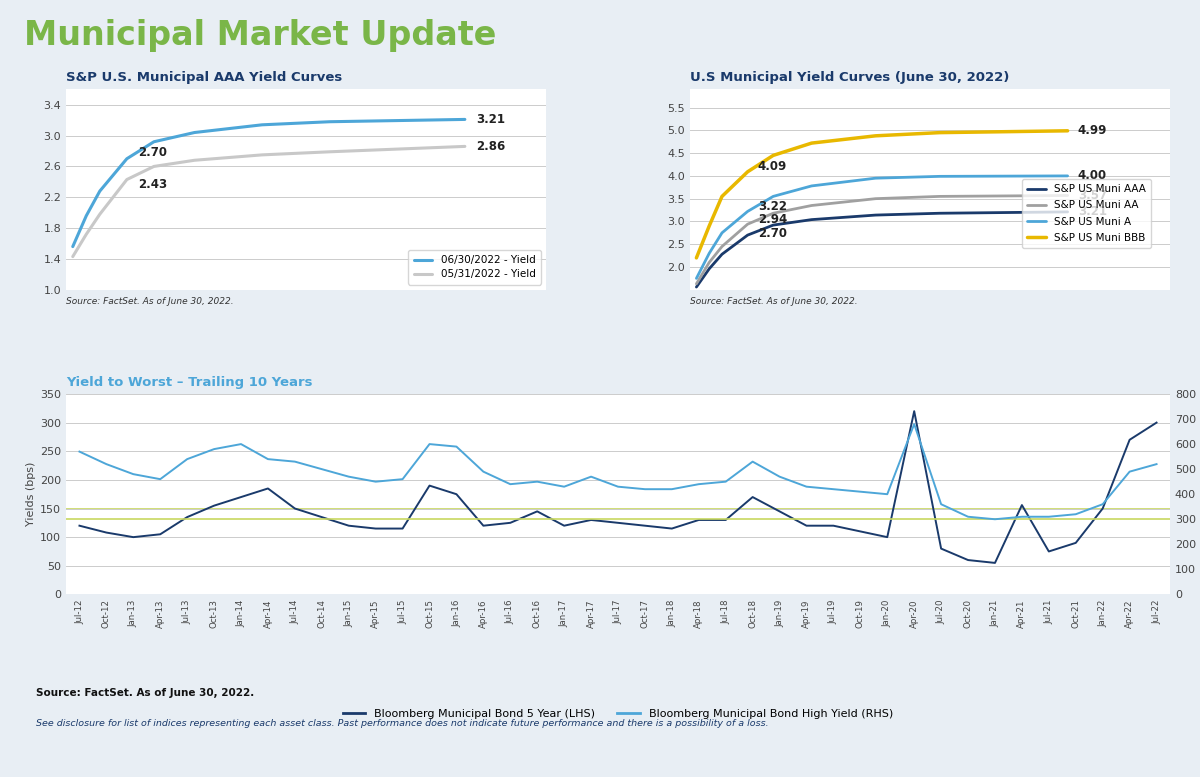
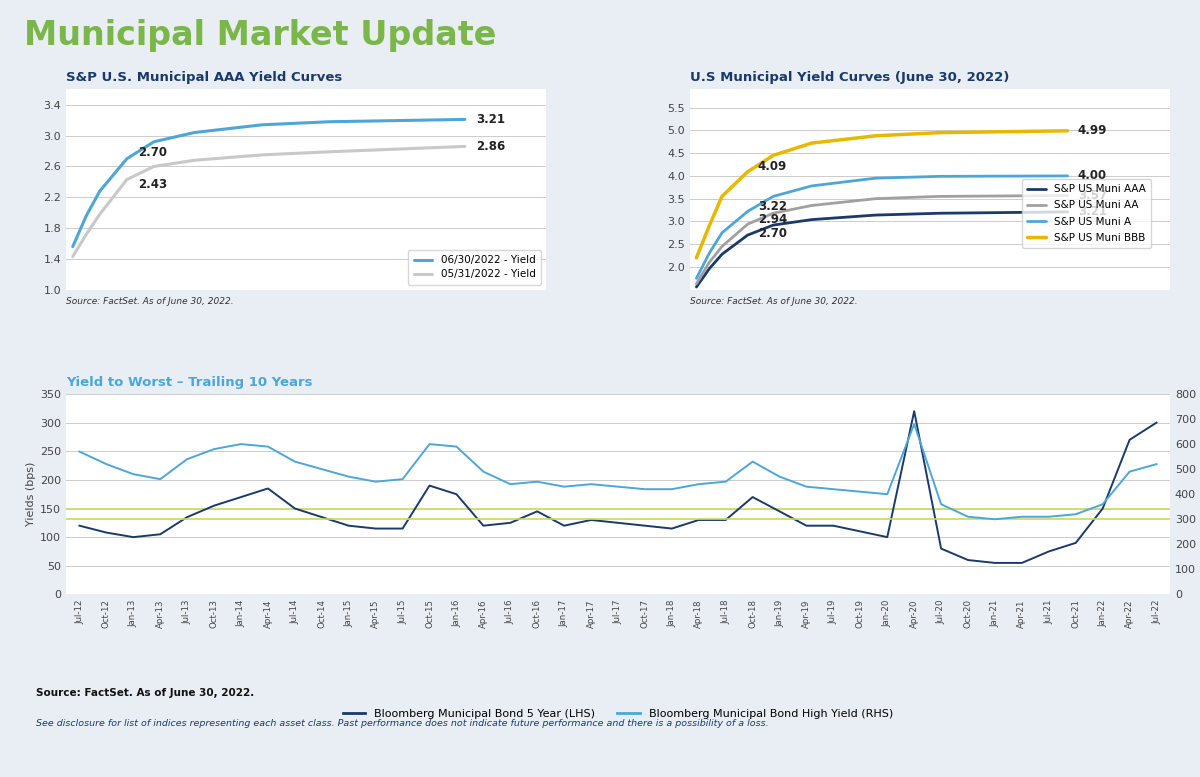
Yield to Worst – Trailing 10 Years/Bloomberg Municipal Bond High Yield (RHS)/Apr-14: 540 -> 590
Yield to Worst – Trailing 10 Years/Bloomberg Municipal Bond High Yield (RHS)/Apr-17: 470 -> 440
Yield to Worst – Trailing 10 Years/Bloomberg Municipal Bond 5 Year (LHS)/Apr-21: 156 -> 55
